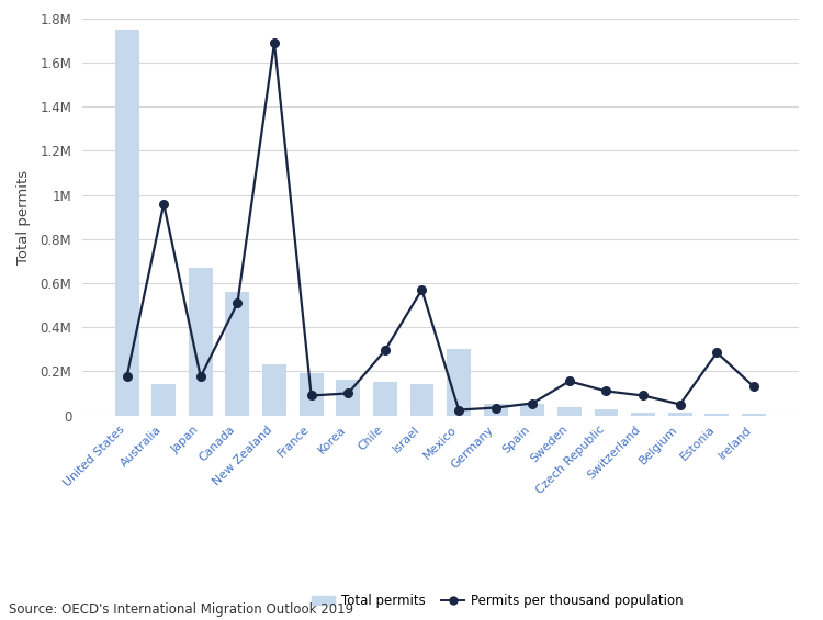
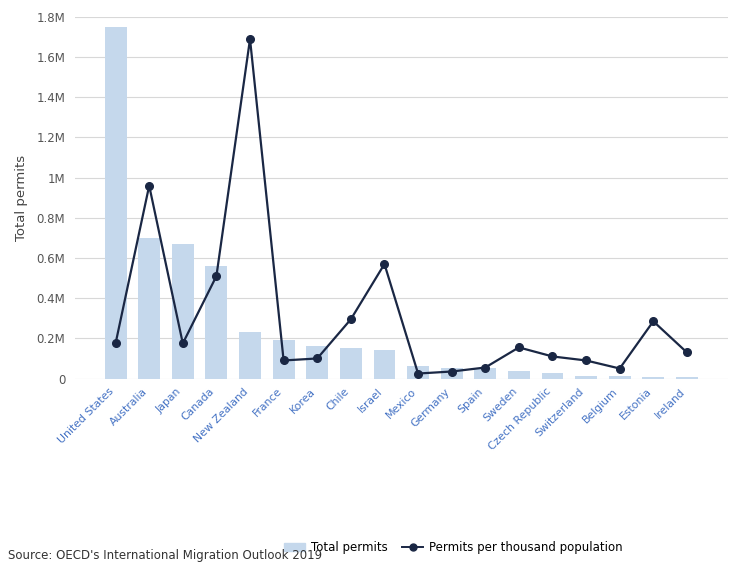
Total permits/Australia: 0.140M -> 0.700M
Total permits/Mexico: 0.300M -> 0.060M
